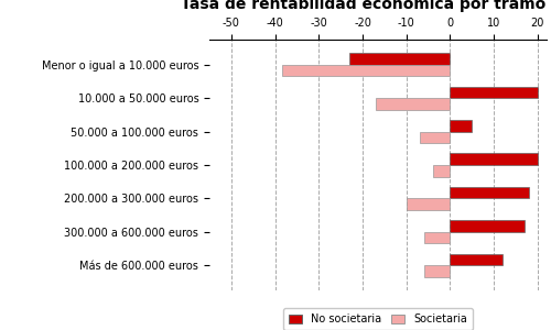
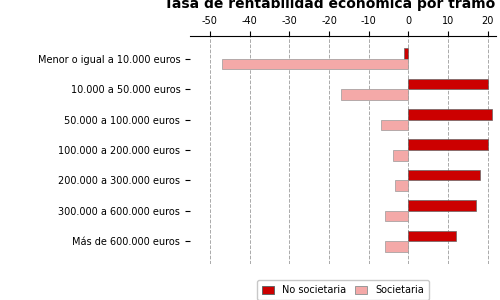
No societaria/Menor o igual a 10.000 euros: -23 -> -1
Societaria/Menor o igual a 10.000 euros: -38.5 -> -47.0
No societaria/50.000 a 100.000 euros: 5 -> 21
Societaria/200.000 a 300.000 euros: -10.0 -> -3.5
